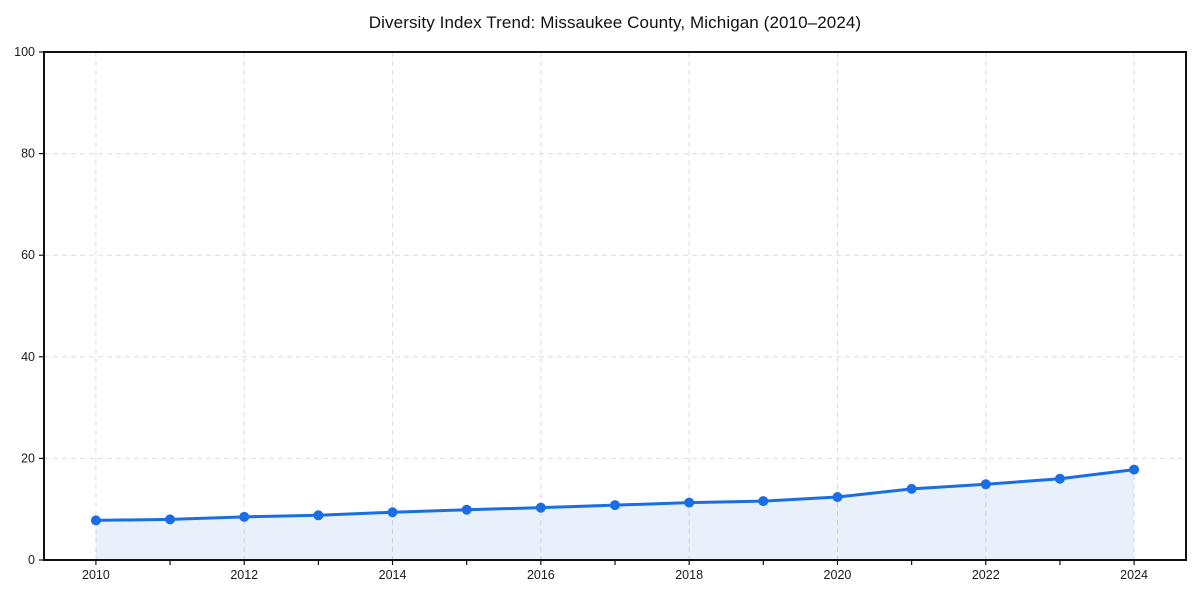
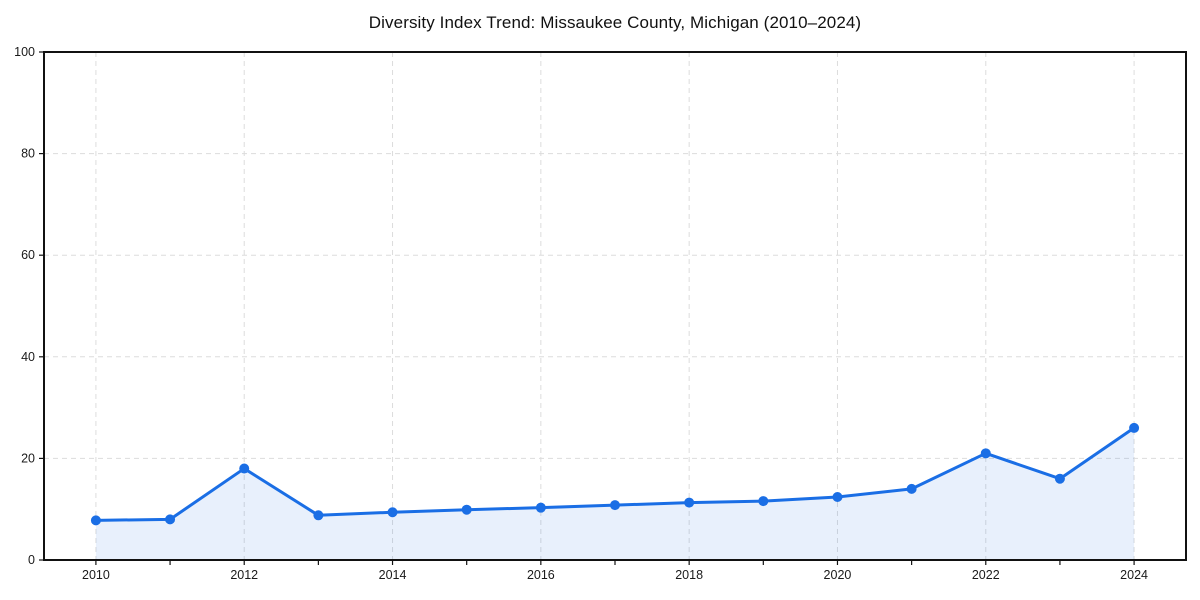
2012: 8 -> 18
2022: 15 -> 21
2024: 18 -> 26
